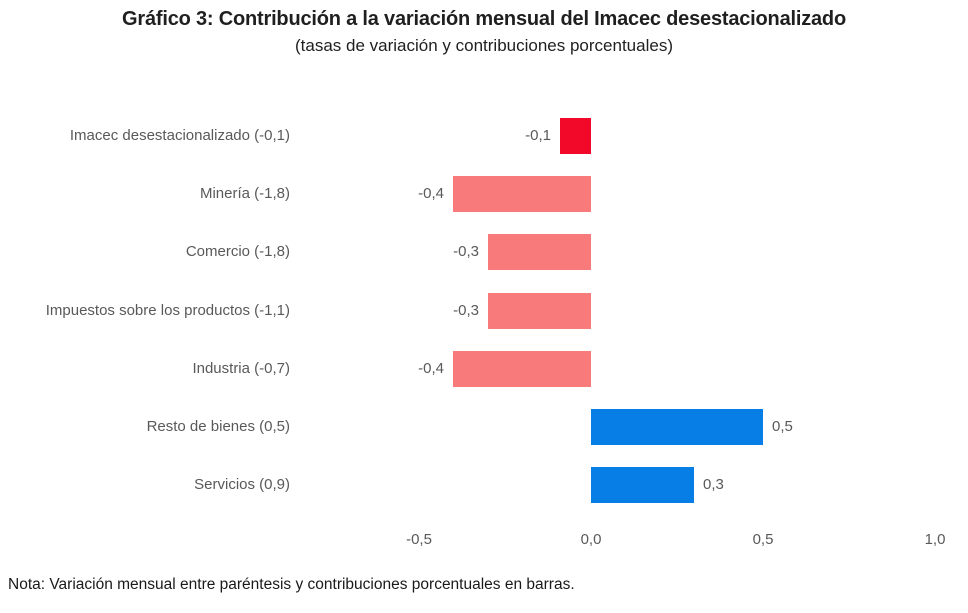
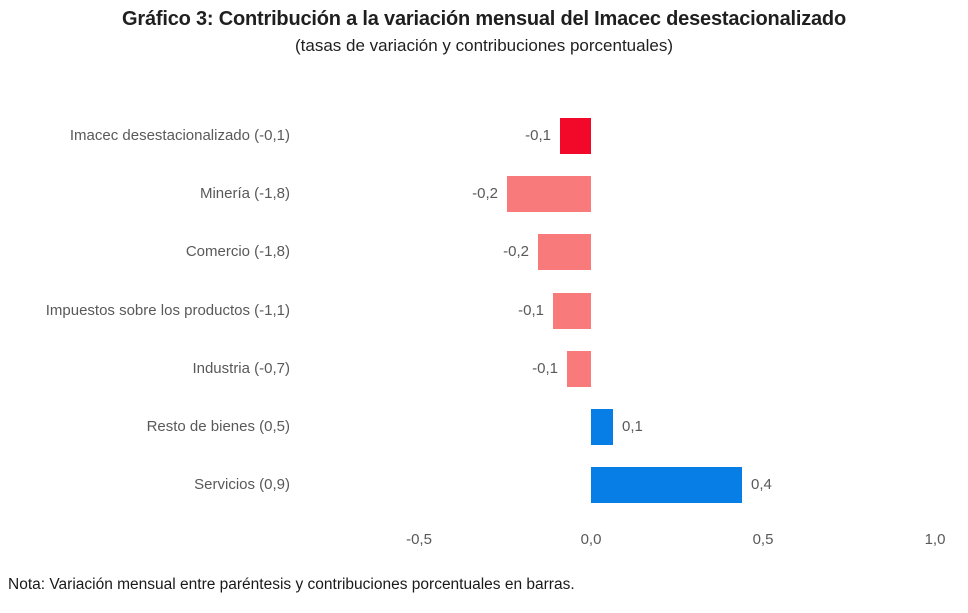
Minería (-1,8): -0,4 -> -0,2
Comercio (-1,8): -0,3 -> -0,2
Impuestos sobre los productos (-1,1): -0,3 -> -0,1
Industria (-0,7): -0,4 -> -0,1
Resto de bienes (0,5): 0,5 -> 0,1
Servicios (0,9): 0,3 -> 0,4
